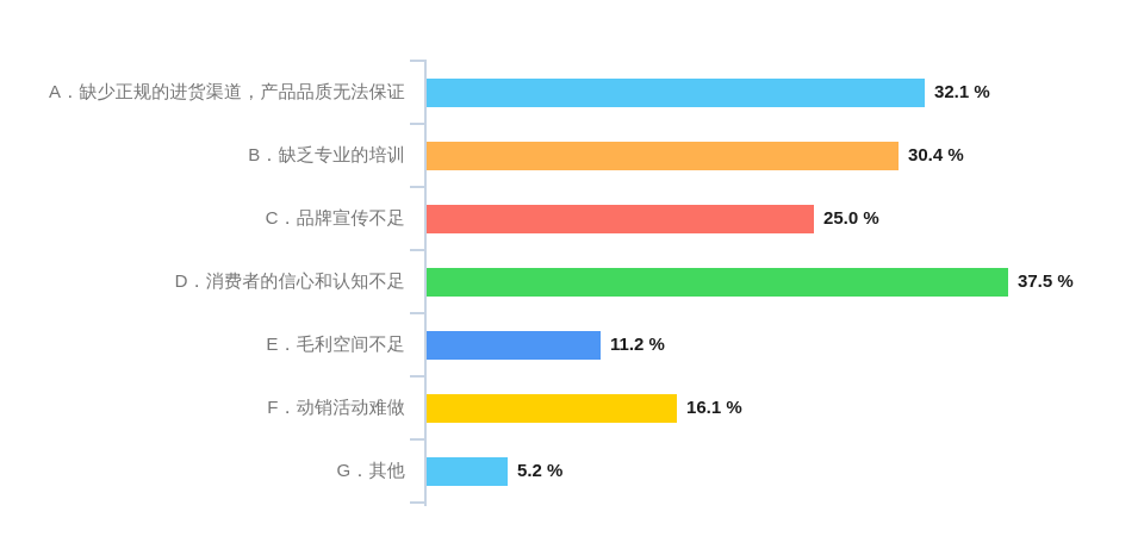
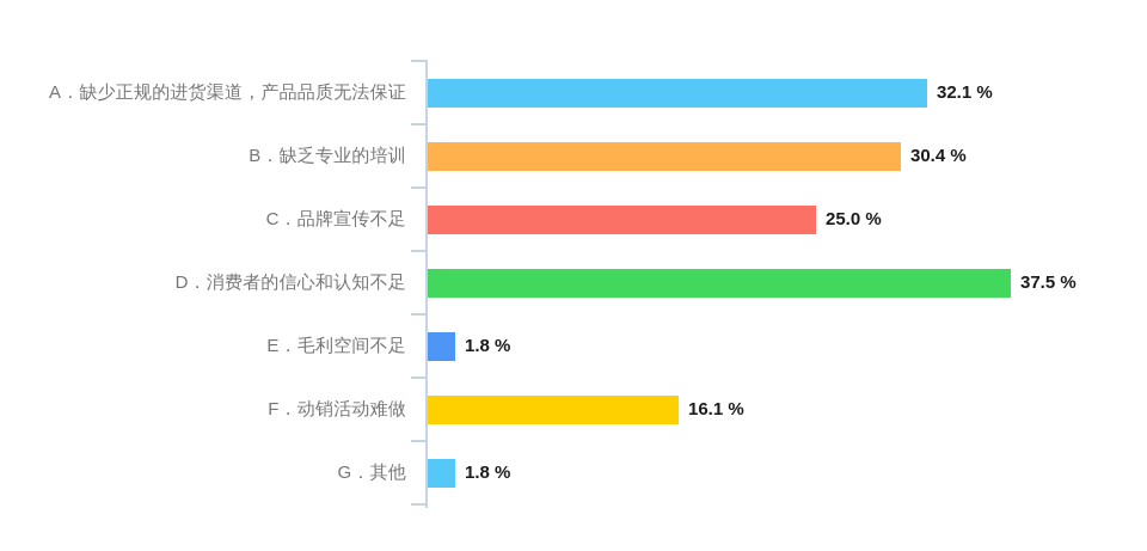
E．毛利空间不足: 11.2 -> 1.8
G．其他: 5.2 -> 1.8
